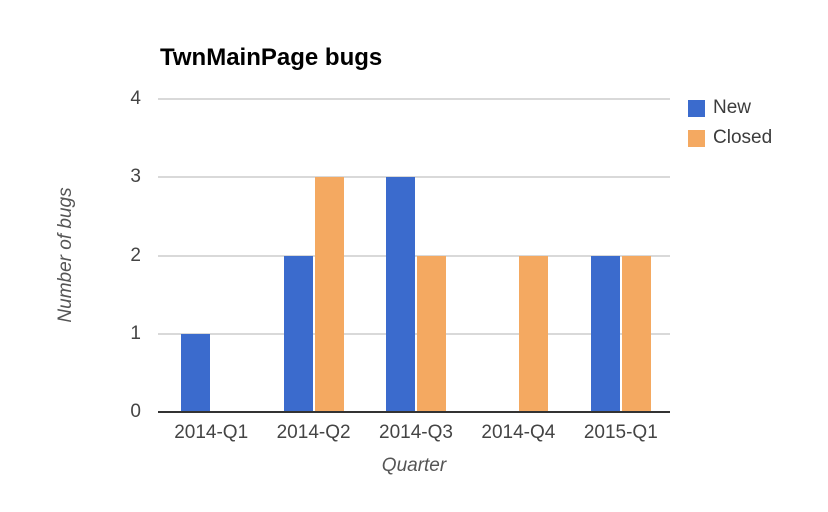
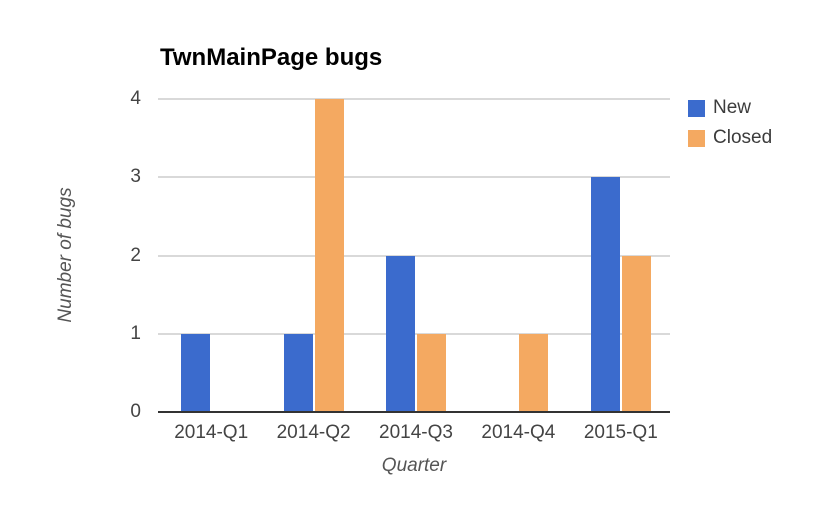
New/2014-Q2: 2 -> 1
Closed/2014-Q2: 3 -> 4
New/2014-Q3: 3 -> 2
Closed/2014-Q3: 2 -> 1
Closed/2014-Q4: 2 -> 1
New/2015-Q1: 2 -> 3
